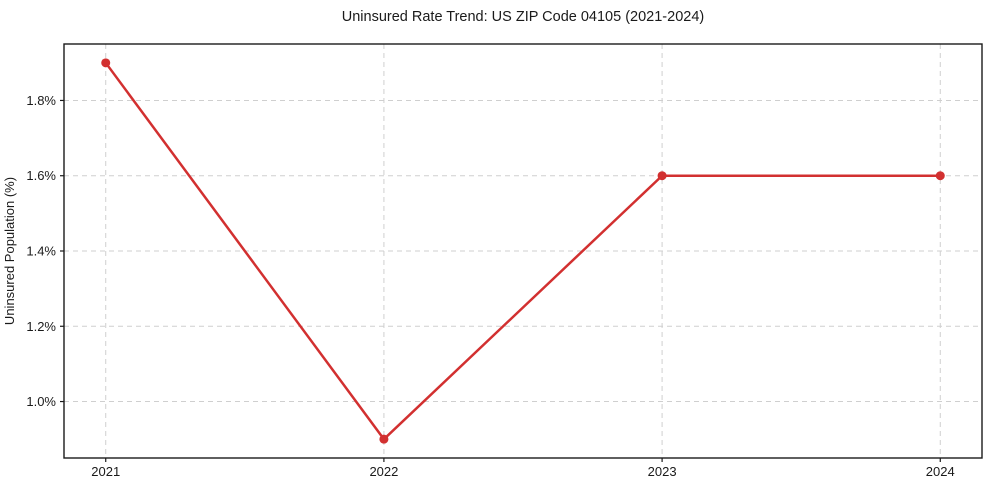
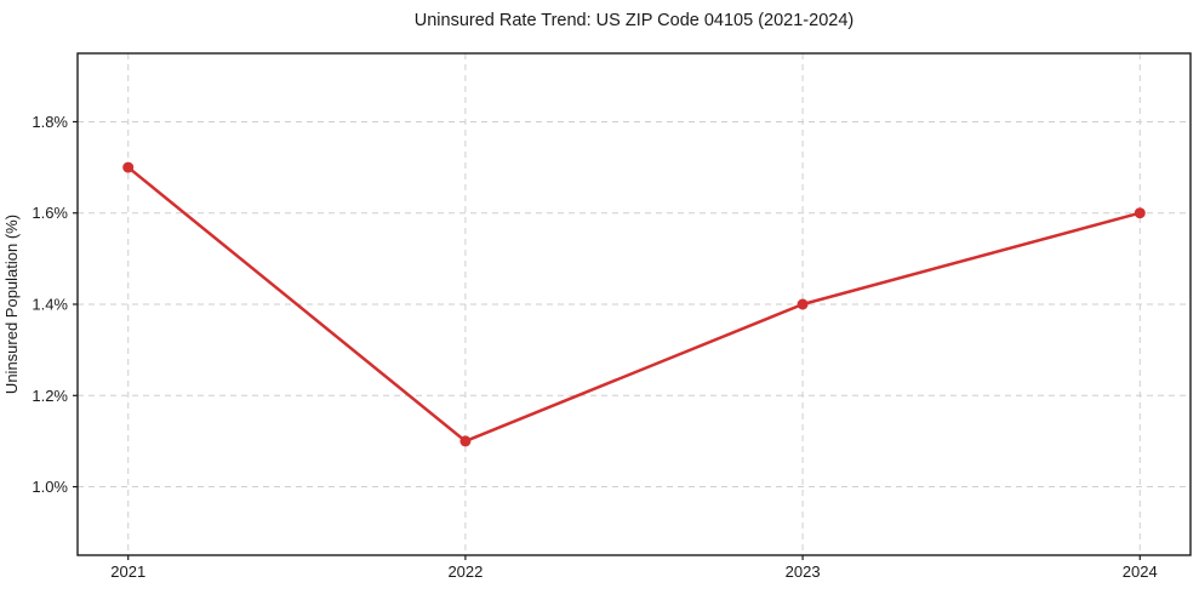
2021: 1.9% -> 1.7%
2022: 0.9% -> 1.1%
2023: 1.6% -> 1.4%
